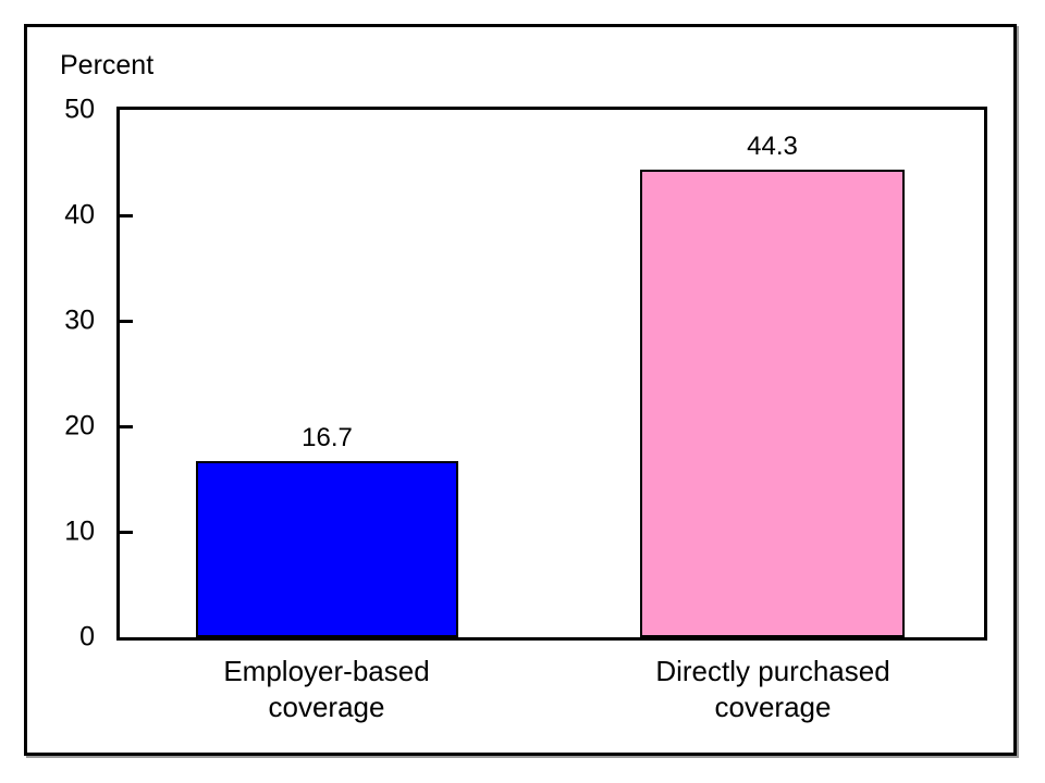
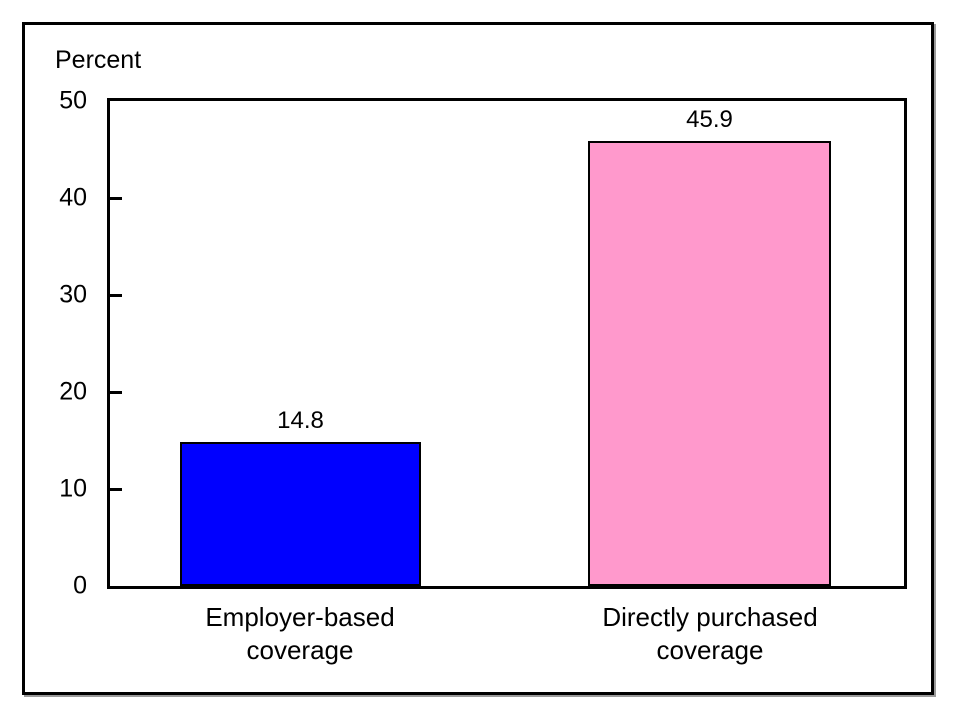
Employer-based coverage: 16.7 -> 14.8
Directly purchased coverage: 44.3 -> 45.9
